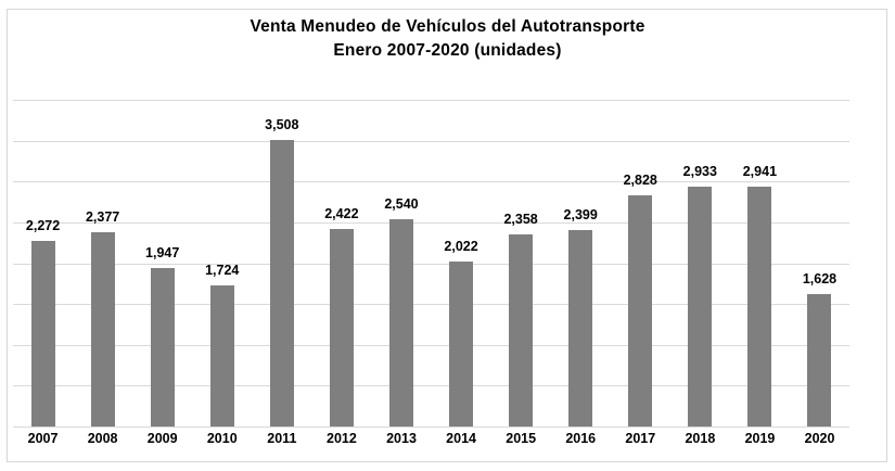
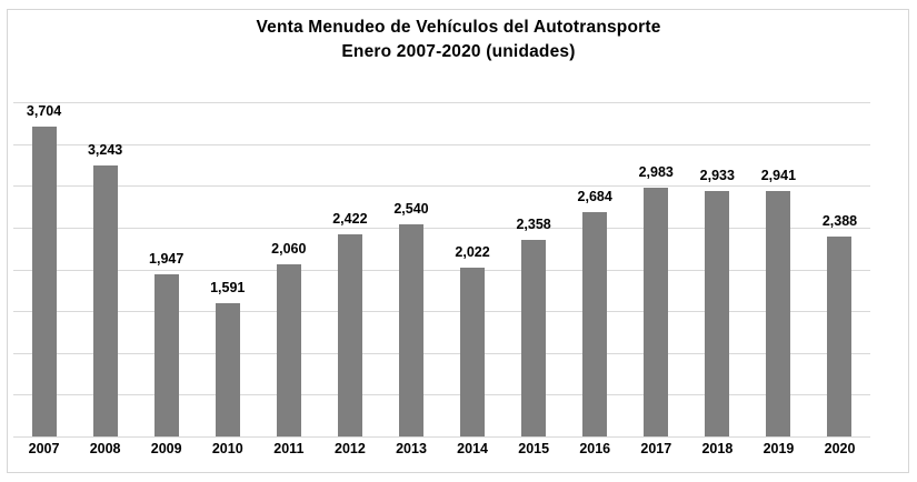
2007: 2,272 -> 3,704
2008: 2,377 -> 3,243
2010: 1,724 -> 1,591
2011: 3,508 -> 2,060
2016: 2,399 -> 2,684
2017: 2,828 -> 2,983
2020: 1,628 -> 2,388
